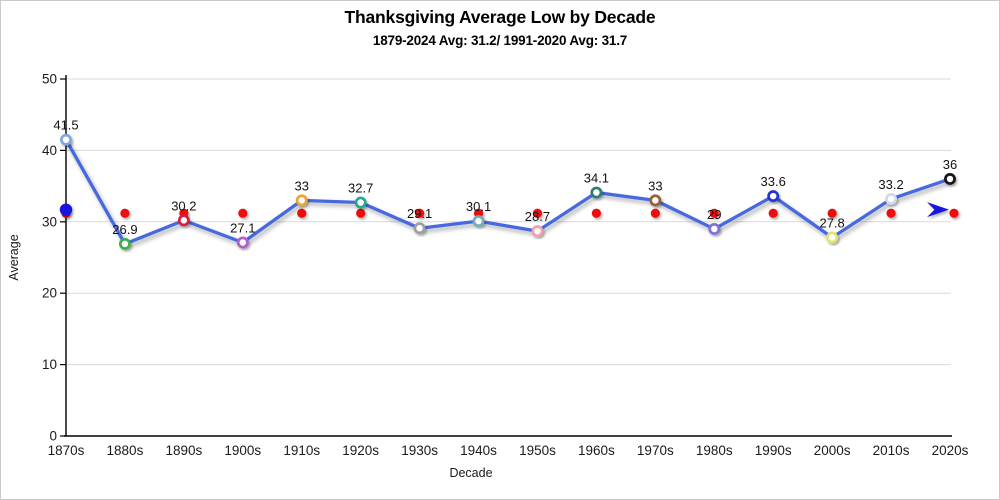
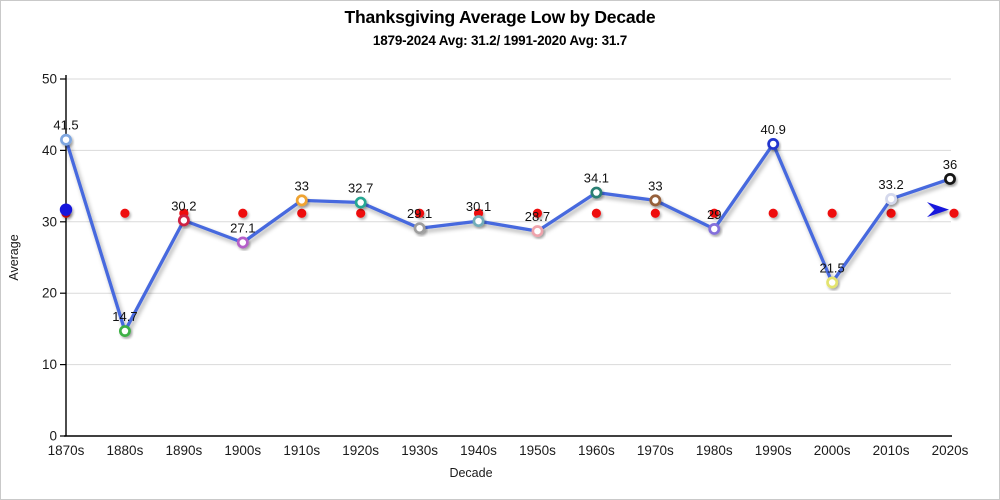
1880s: 26.9 -> 14.7
1990s: 33.6 -> 40.9
2000s: 27.8 -> 21.5
